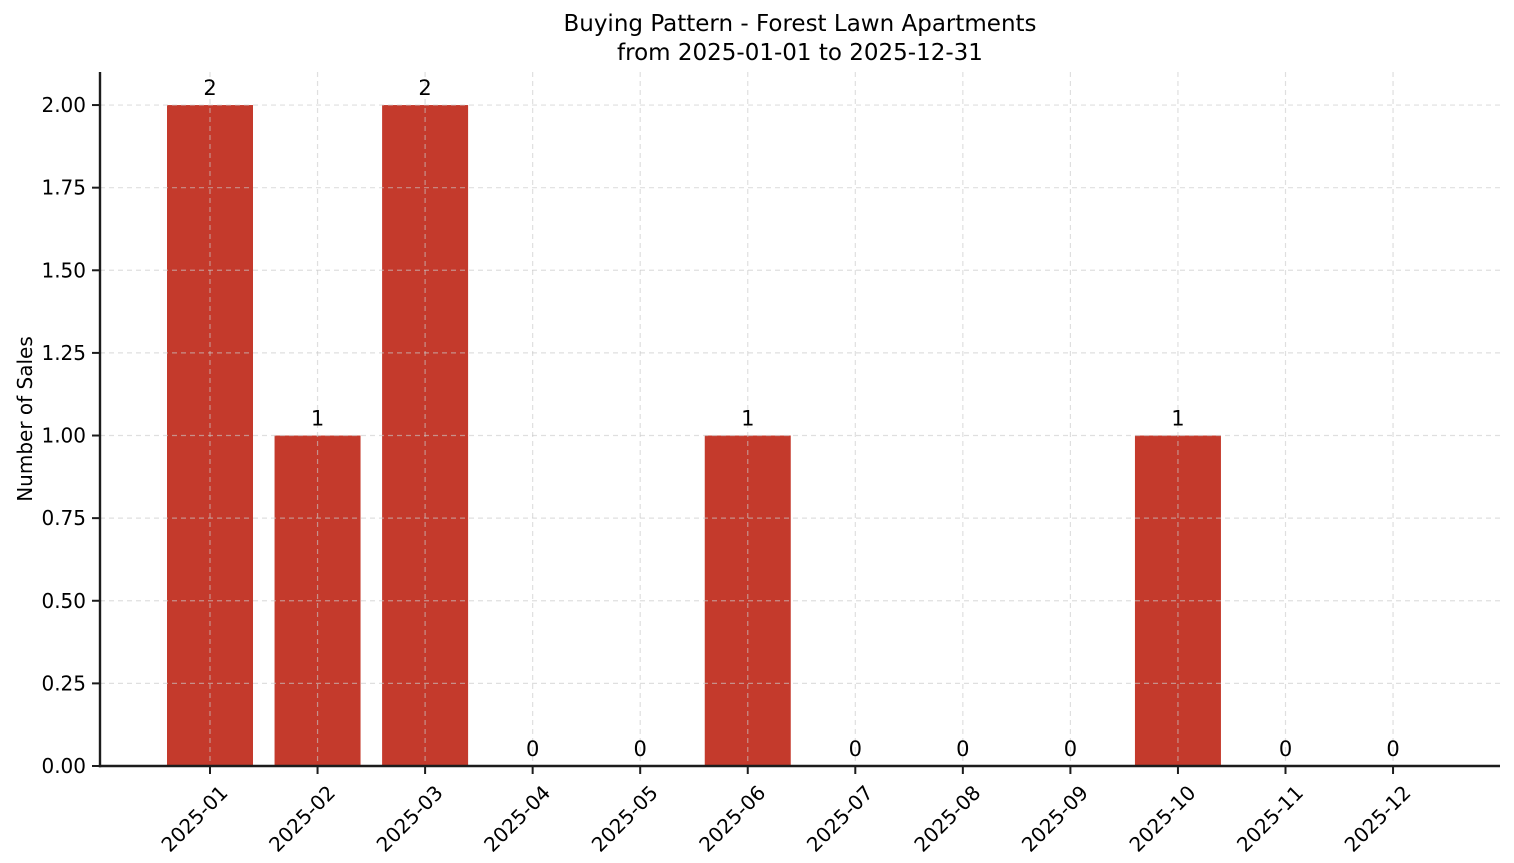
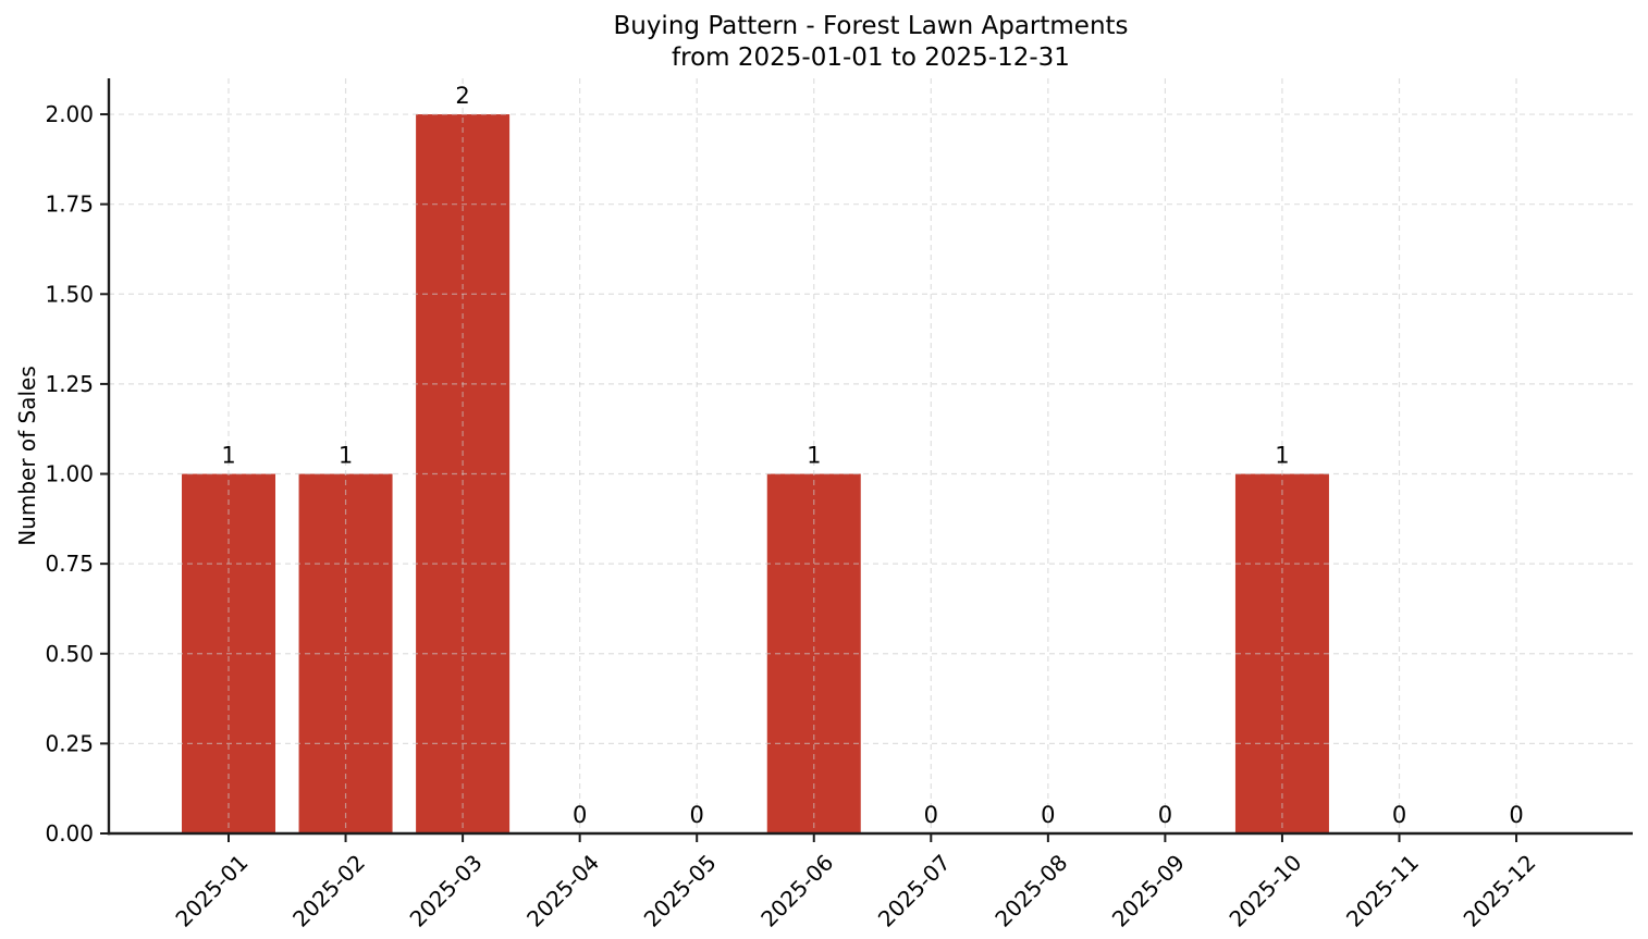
2025-01: 2 -> 1
